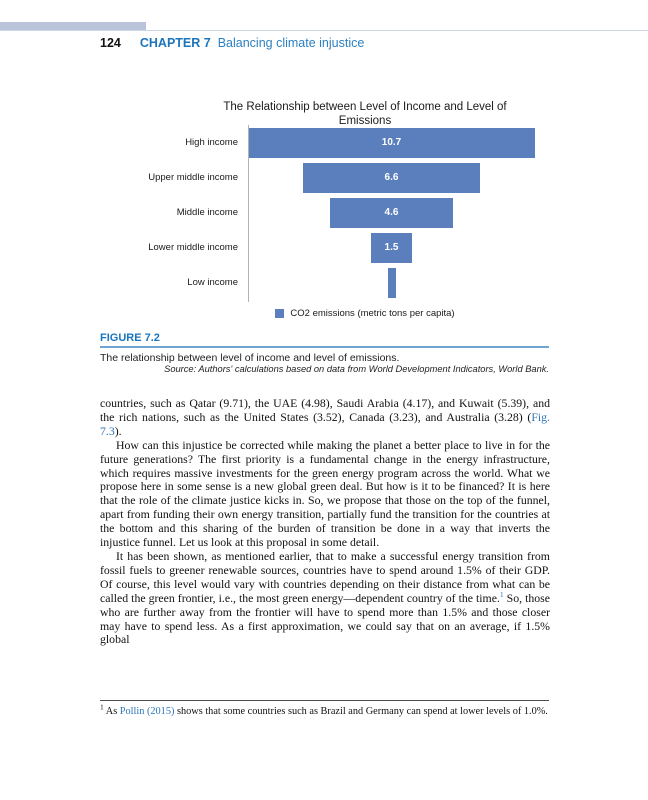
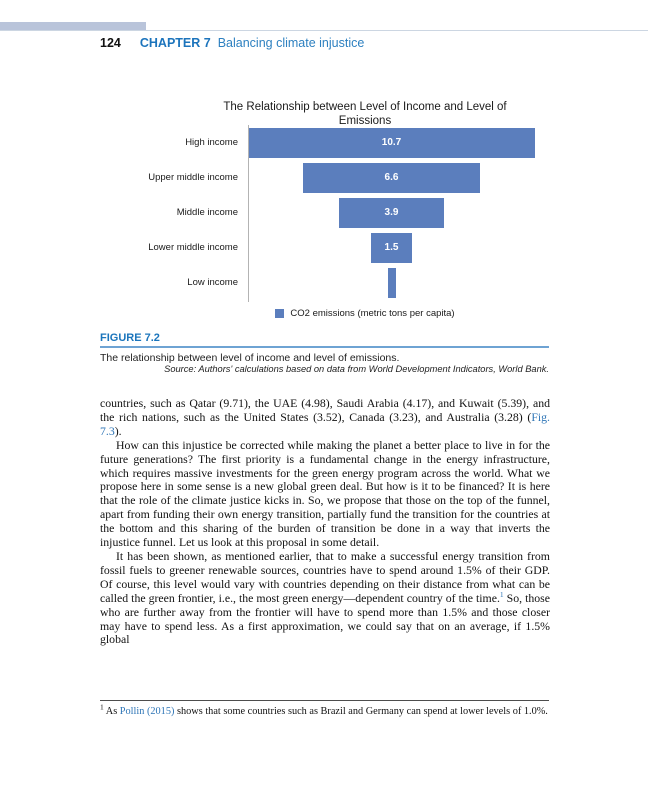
Middle income: 4.6 -> 3.9
